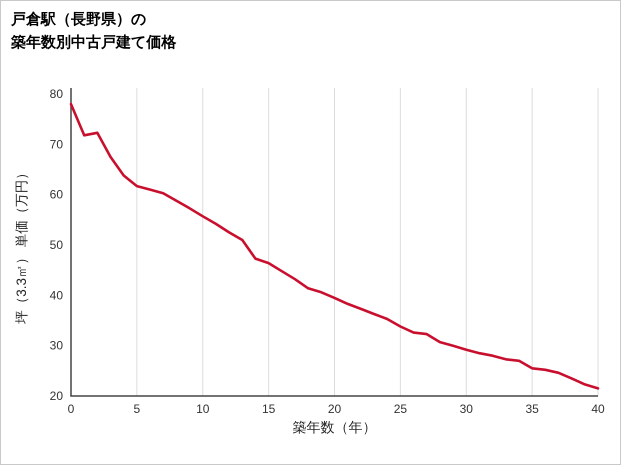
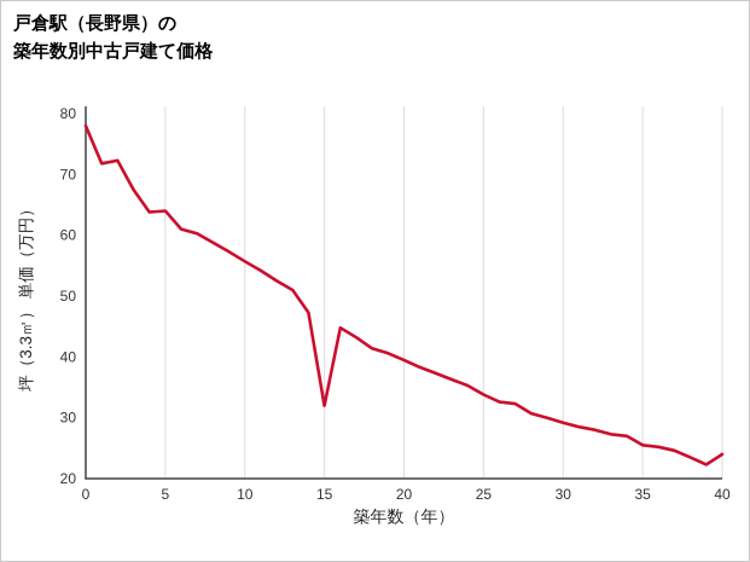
5: 62 -> 64
15: 46 -> 32
40: 22 -> 24
